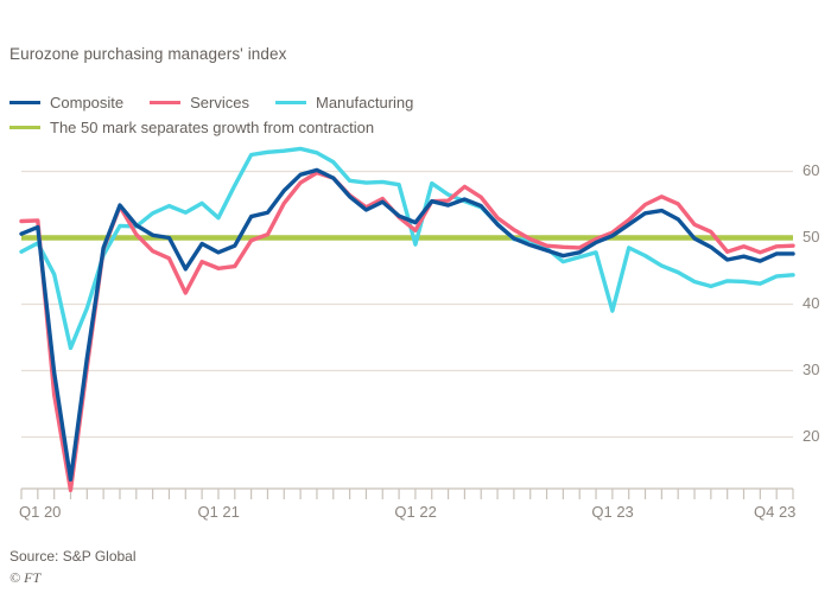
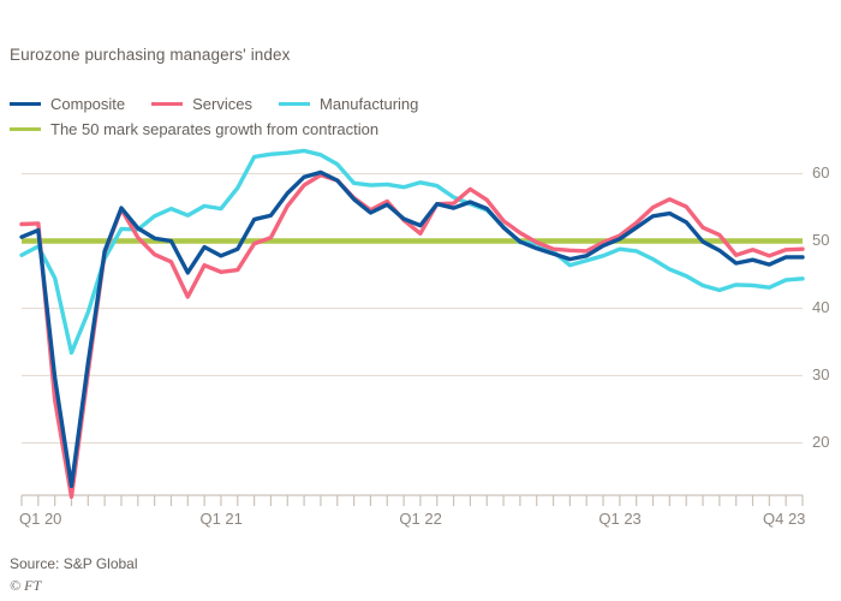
Manufacturing/Q1 21: 53 -> 55
Manufacturing/Q1 22: 49 -> 59
Manufacturing/Q1 23: 39 -> 49
